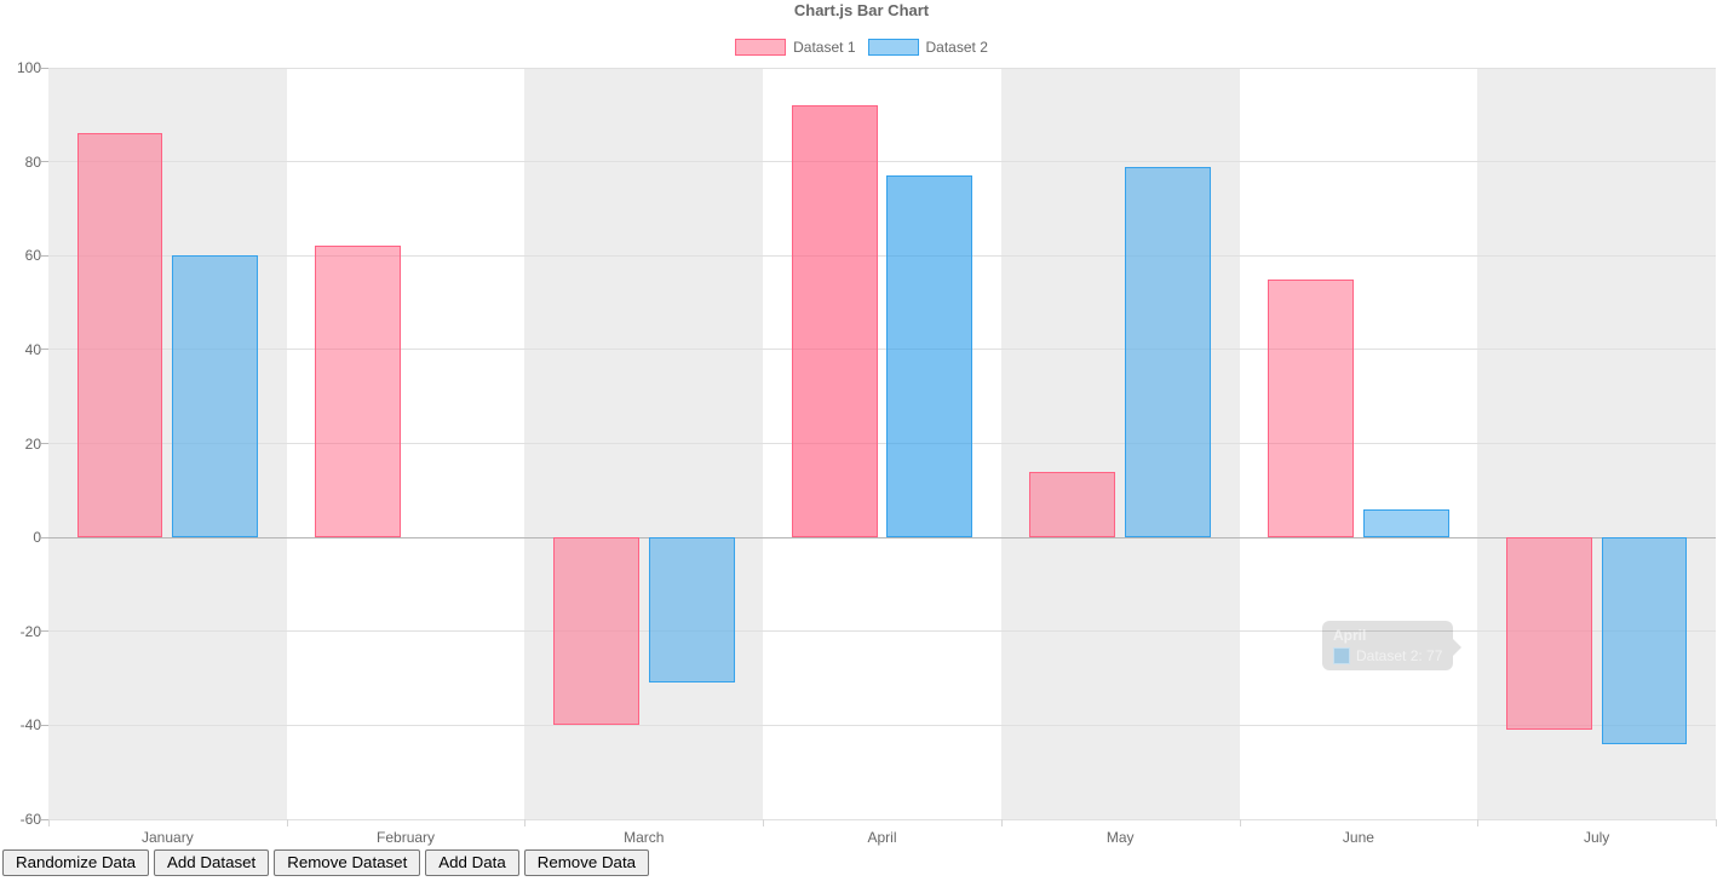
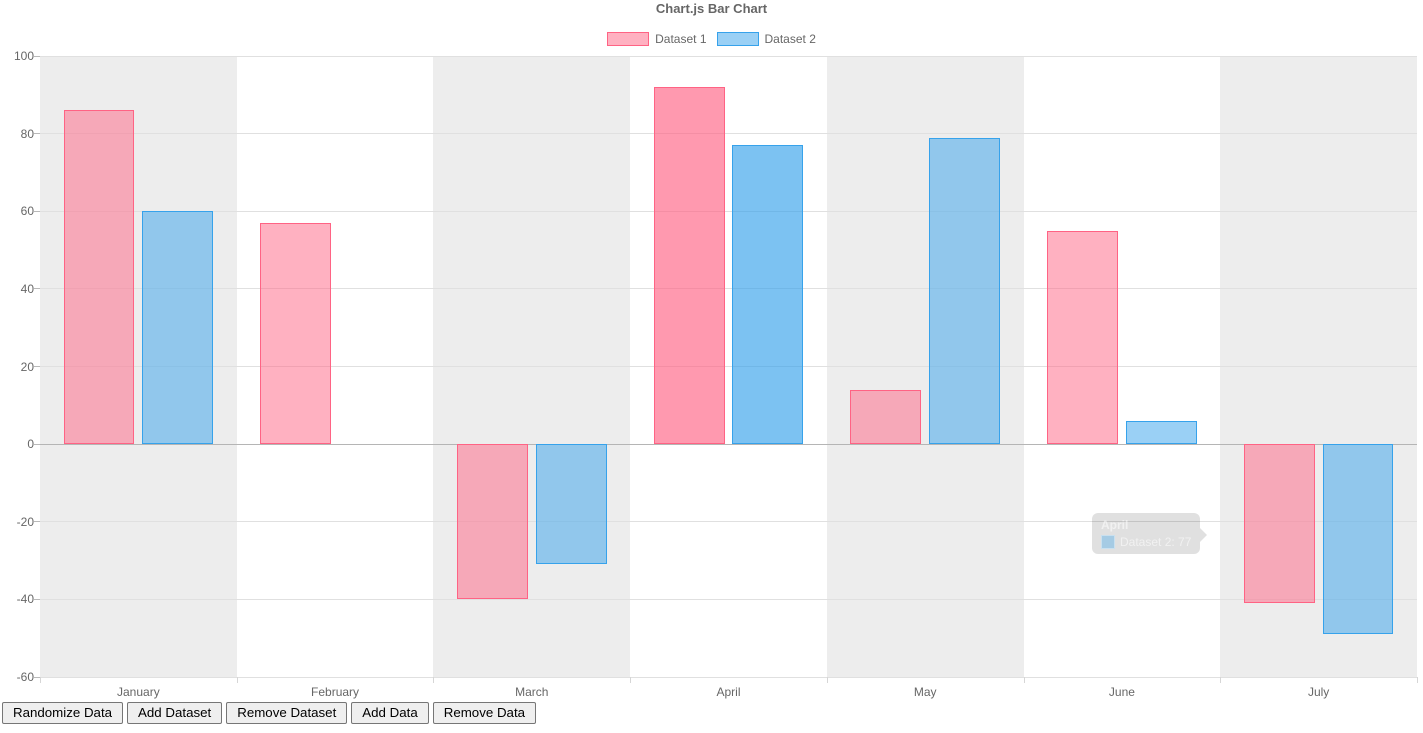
Dataset 1/February: 62 -> 57
Dataset 2/July: -44 -> -49
